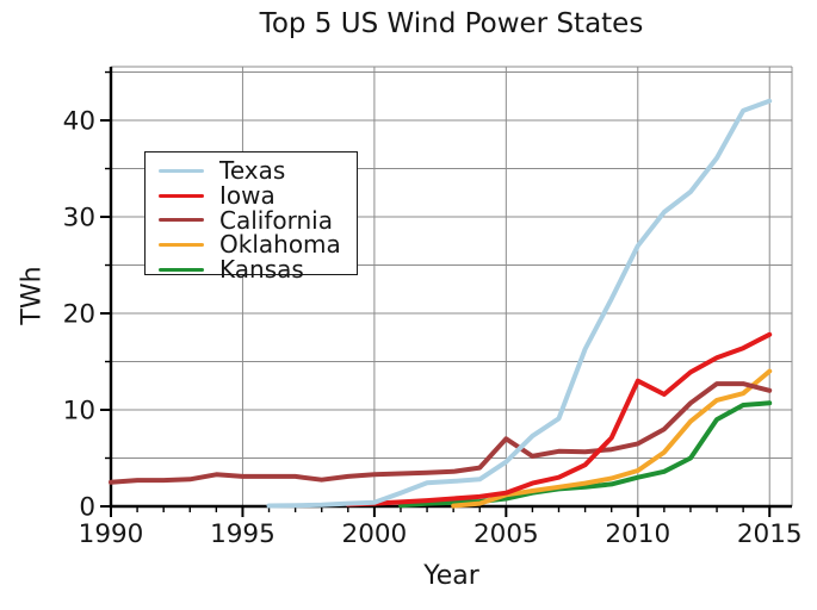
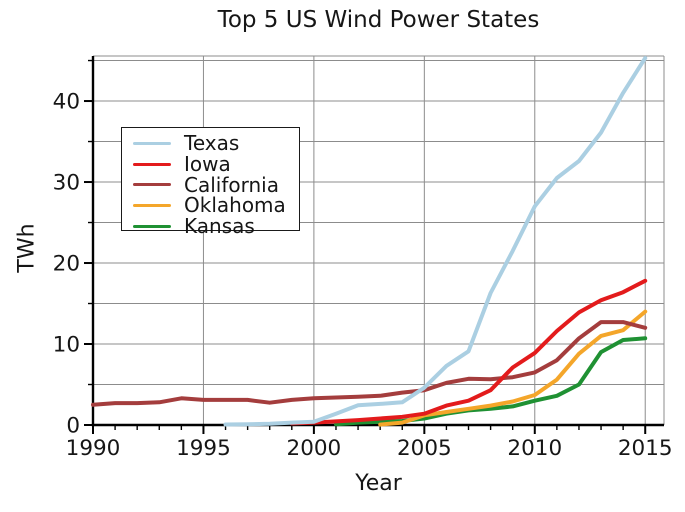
California/2005: 7 -> 4
Iowa/2010: 13 -> 9
Texas/2015: 42 -> 45
